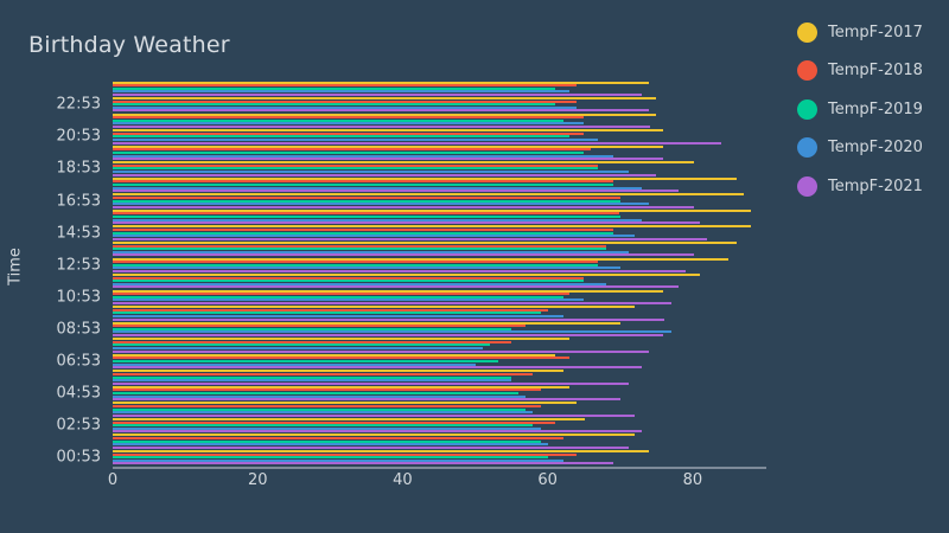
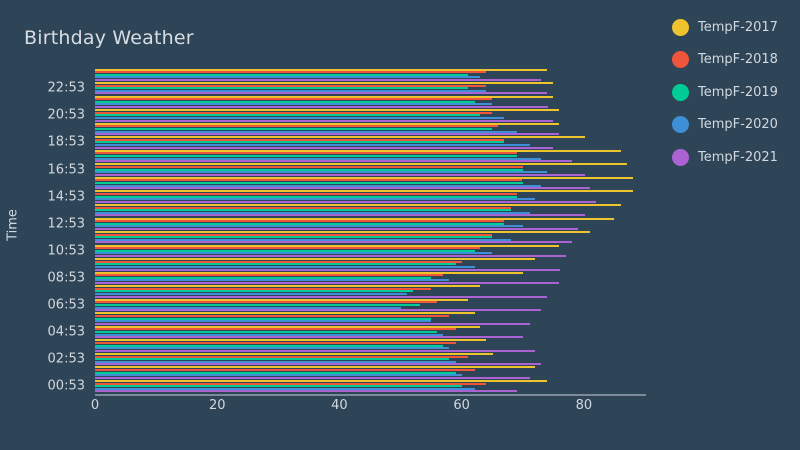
TempF-2018/06:53: 63 -> 56
TempF-2020/08:53: 77 -> 58
TempF-2021/20:53: 84 -> 75
